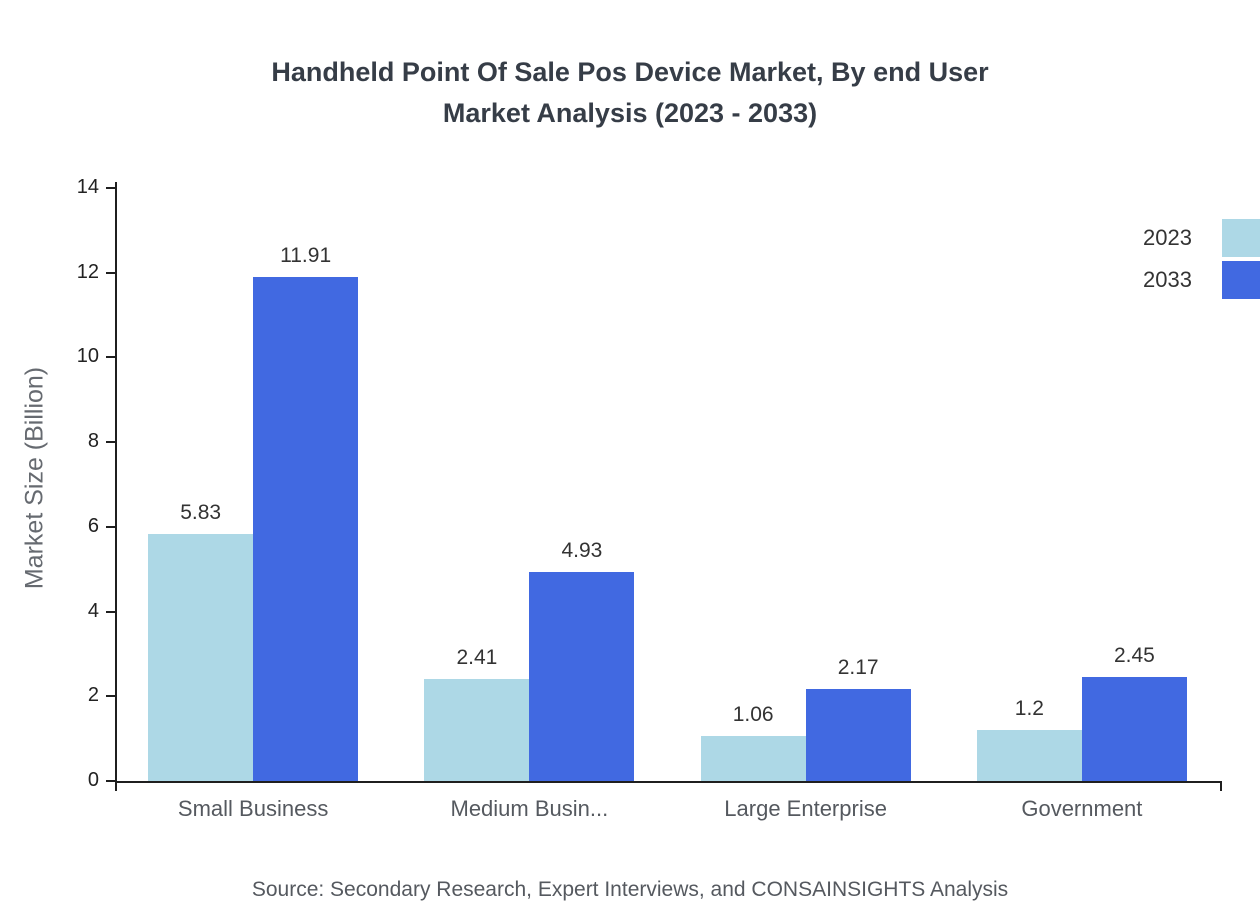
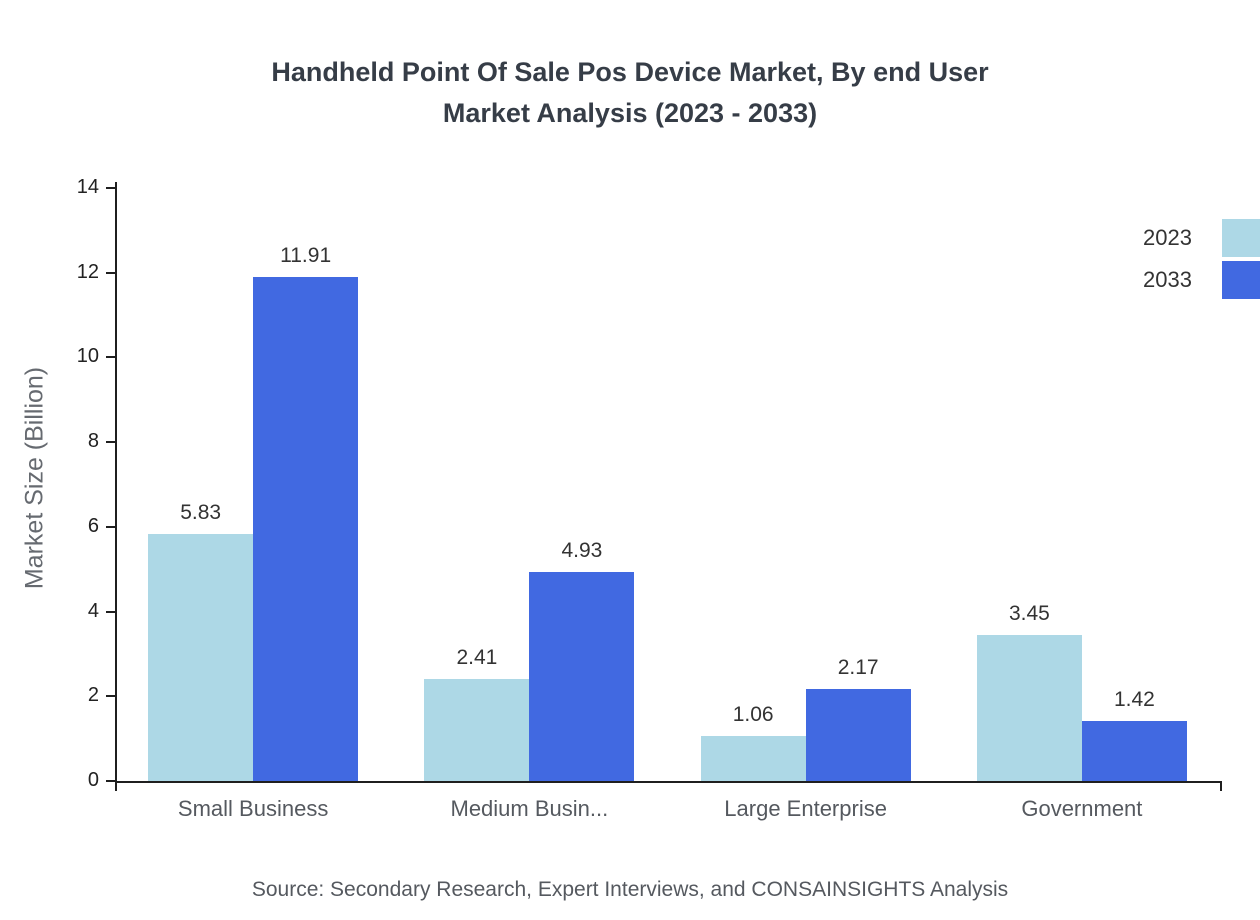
2023/Government: 1.2 -> 3.45
2033/Government: 2.45 -> 1.42
